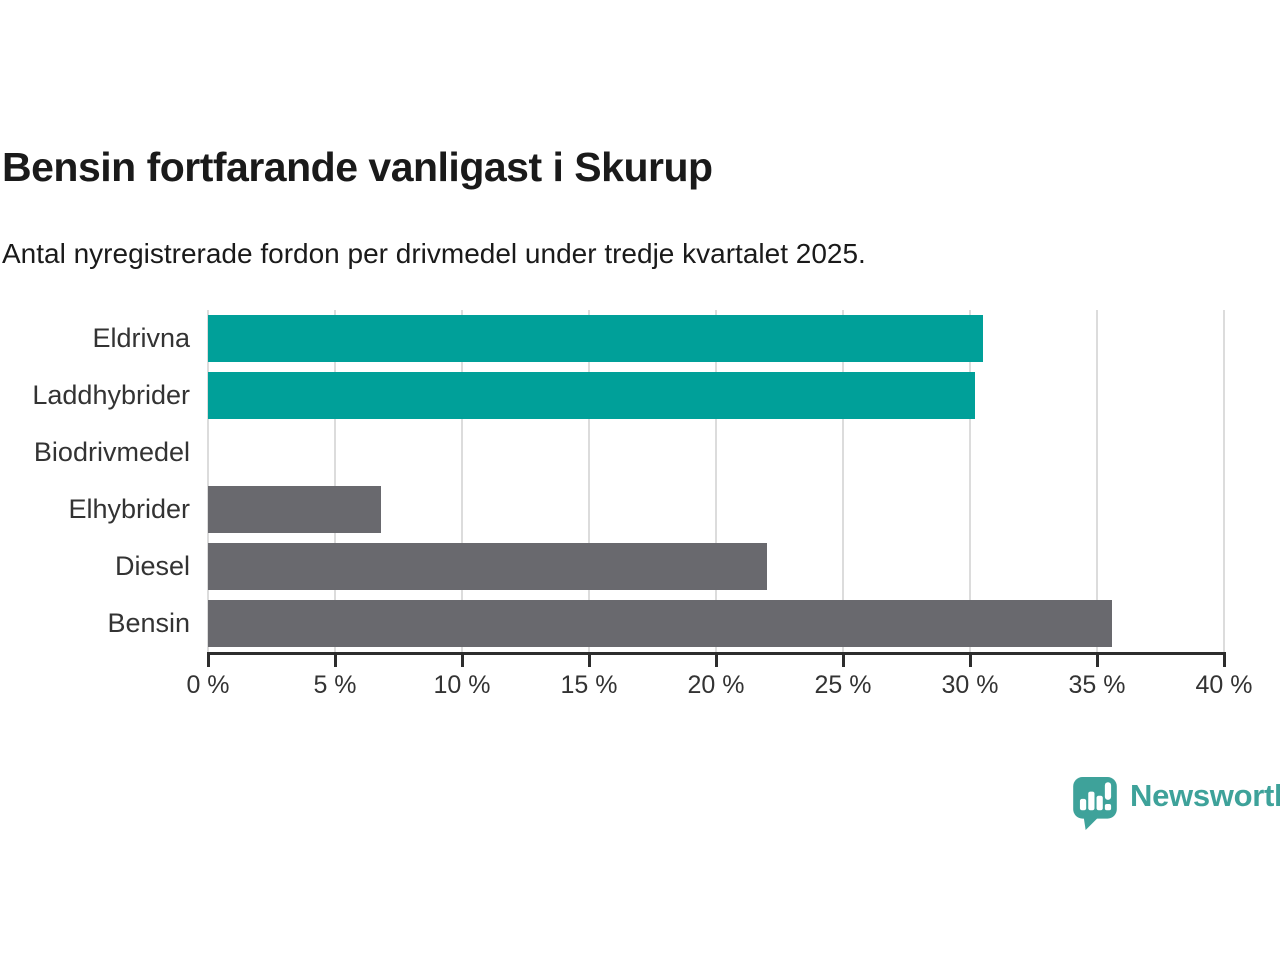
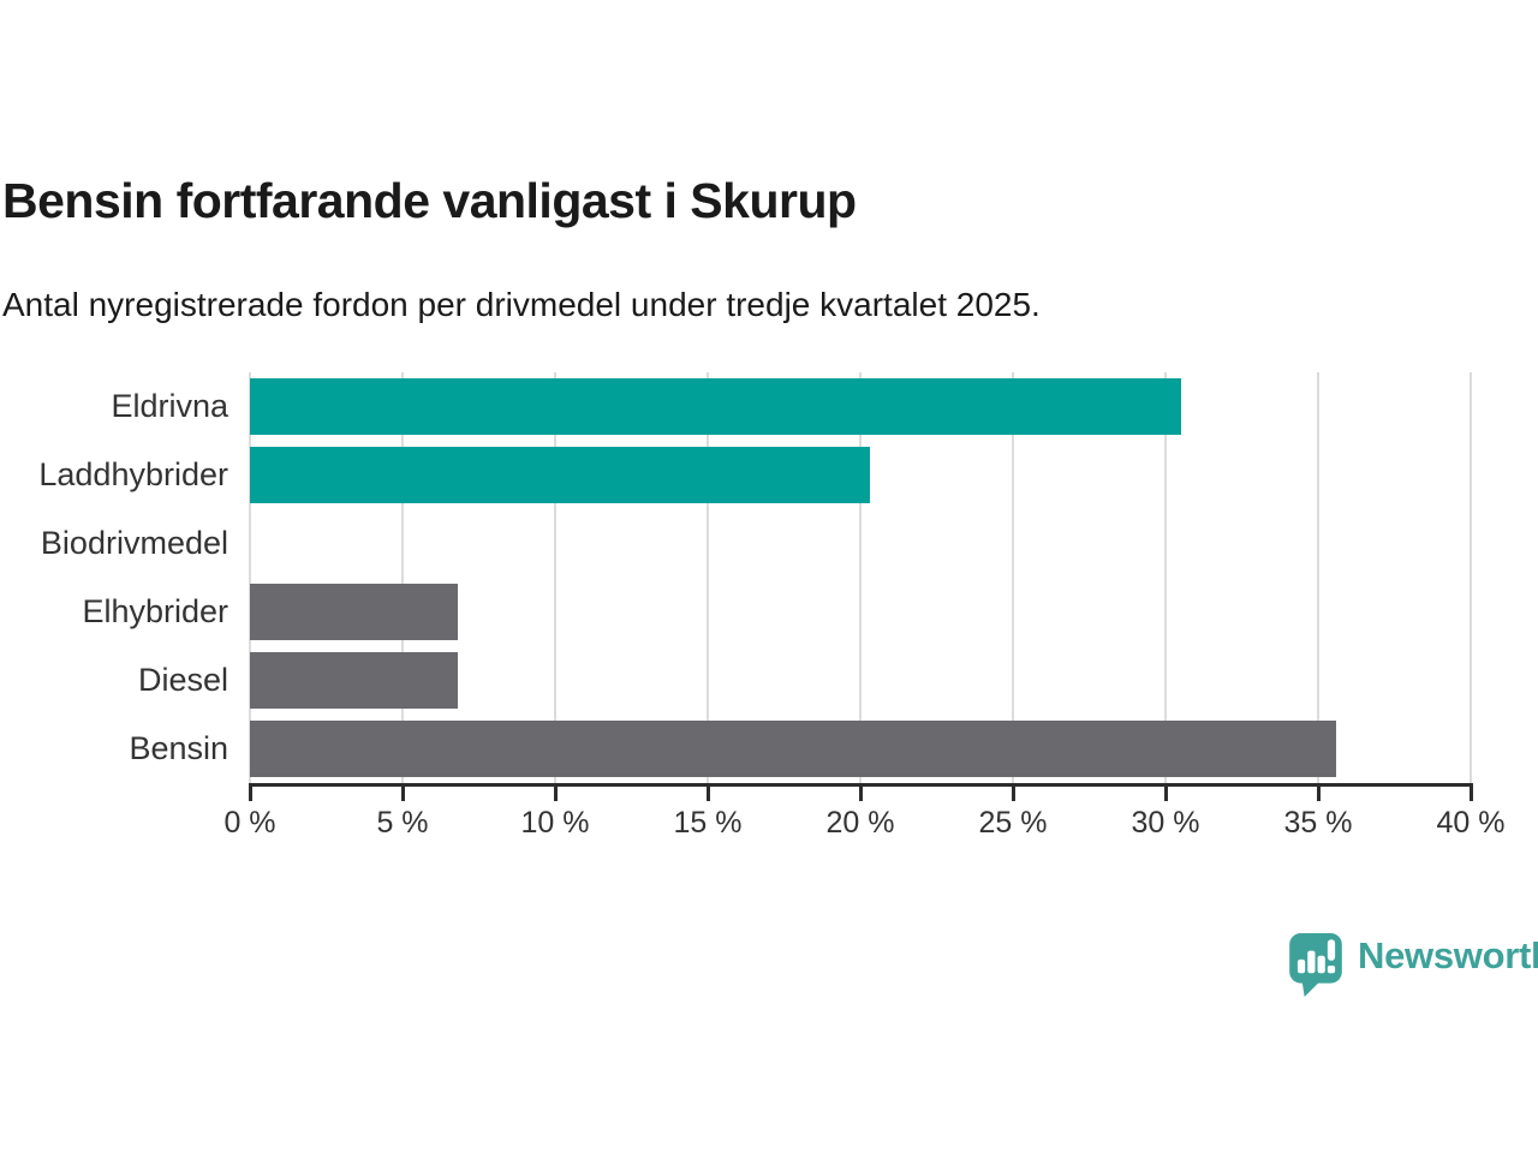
Laddhybrider: 30.2% -> 20.3%
Diesel: 22.0% -> 6.8%
